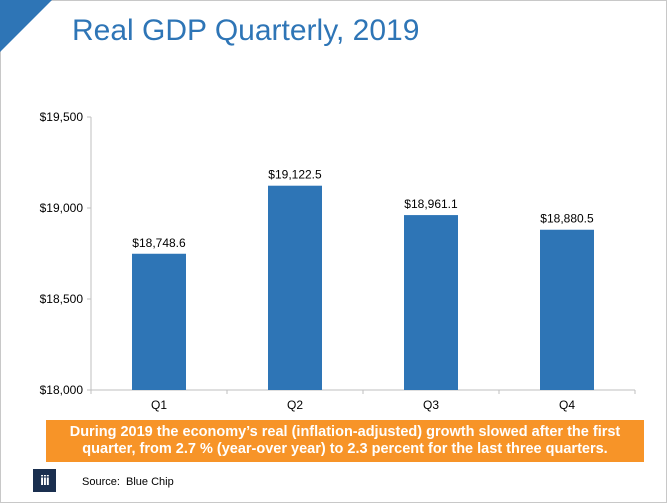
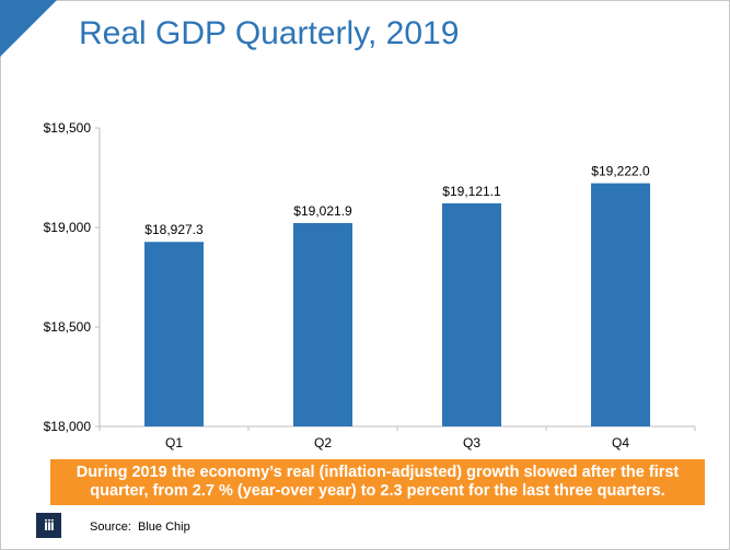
Q1: $18,748.6 -> $18,927.3
Q2: $19,122.5 -> $19,021.9
Q3: $18,961.1 -> $19,121.1
Q4: $18,880.5 -> $19,222.0
